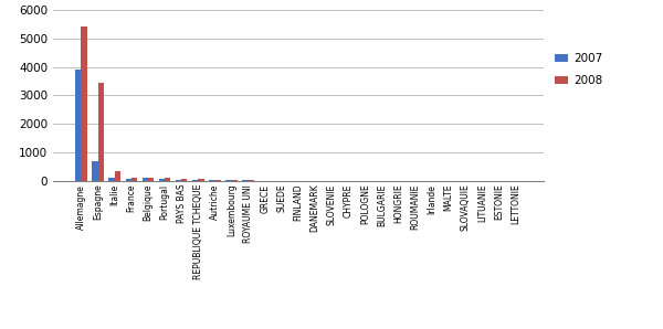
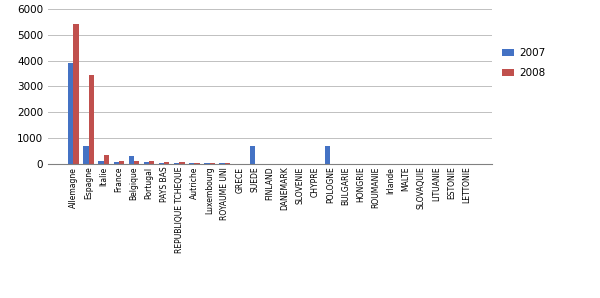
2007/Belgique: 90 -> 300
2007/SUEDE: 0 -> 700
2007/POLOGNE: 0 -> 700
